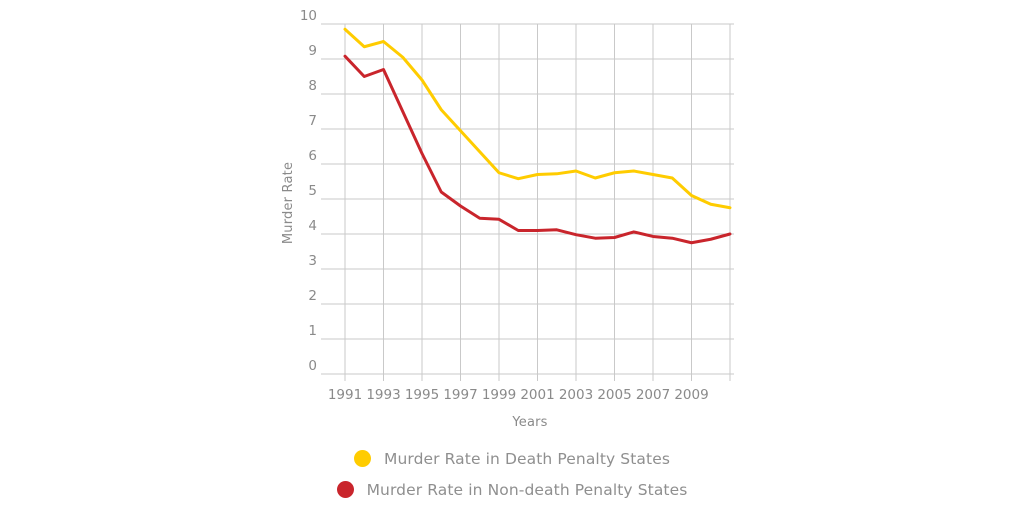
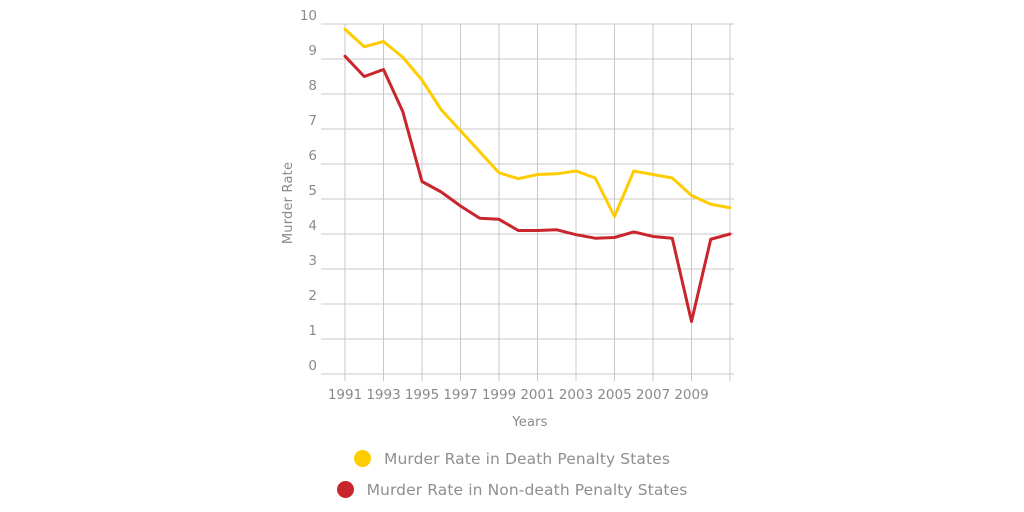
Murder Rate in Non-death Penalty States/1995: 6.3 -> 5.5
Murder Rate in Death Penalty States/2005: 5.8 -> 4.5
Murder Rate in Non-death Penalty States/2009: 3.8 -> 1.5
